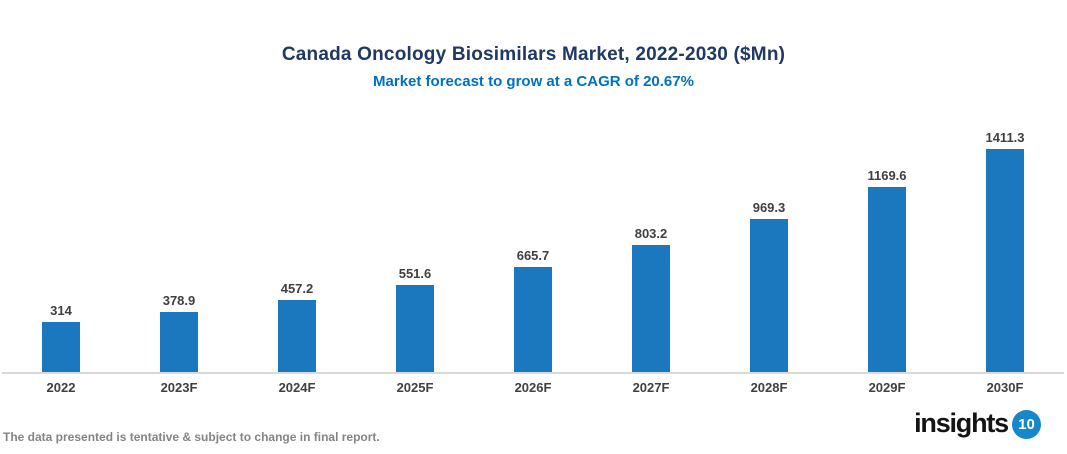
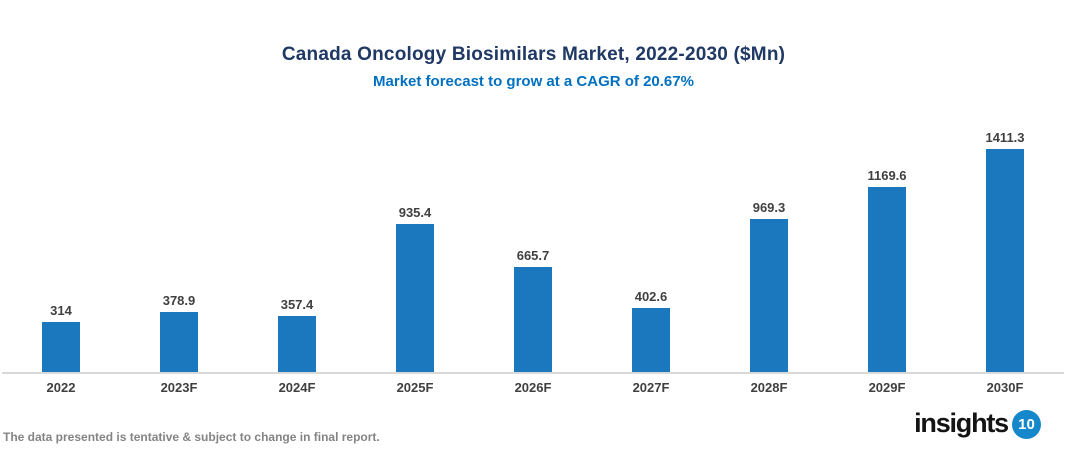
2024F: 457.2 -> 357.4
2025F: 551.6 -> 935.4
2027F: 803.2 -> 402.6
